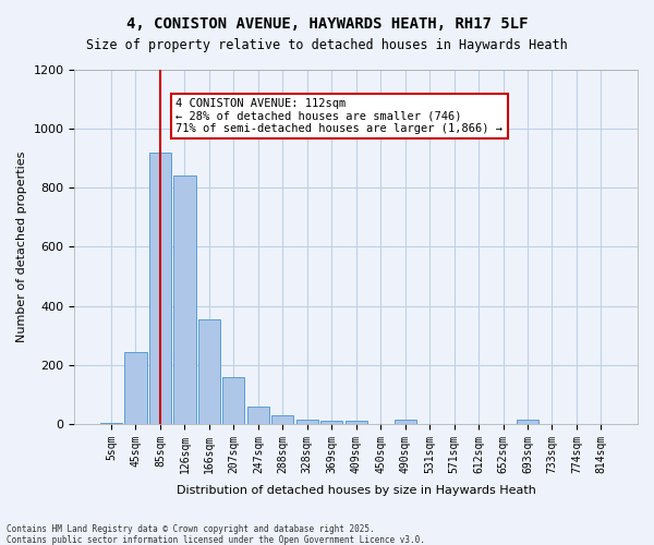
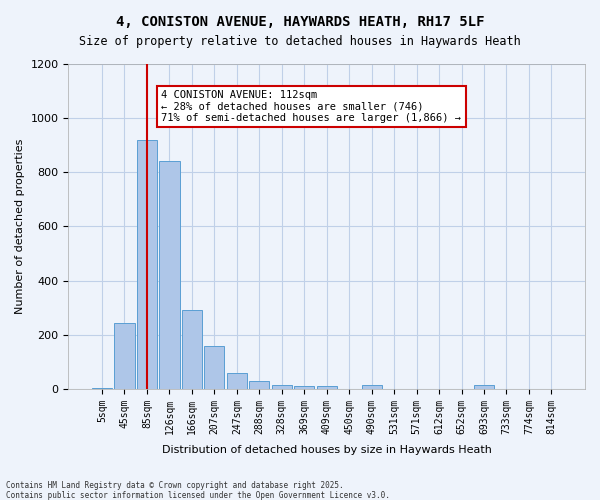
166sqm: 355 -> 290
